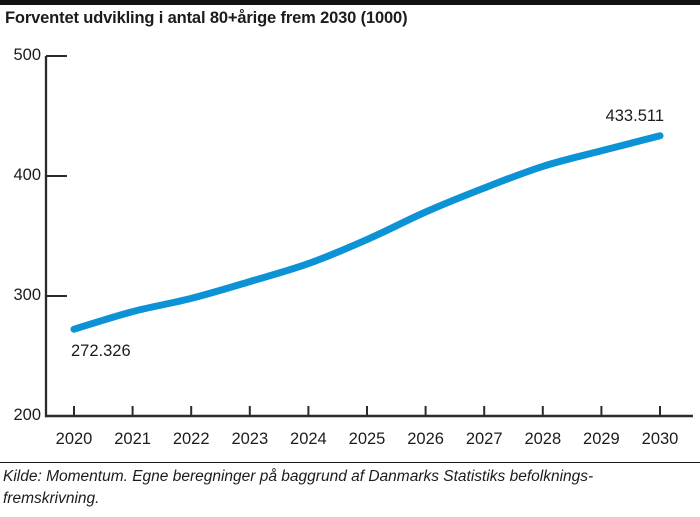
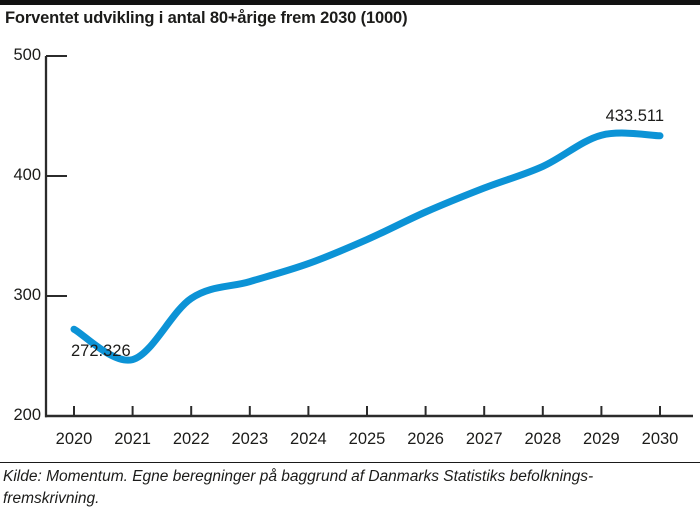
2021: 287 -> 247
2029: 421 -> 434
